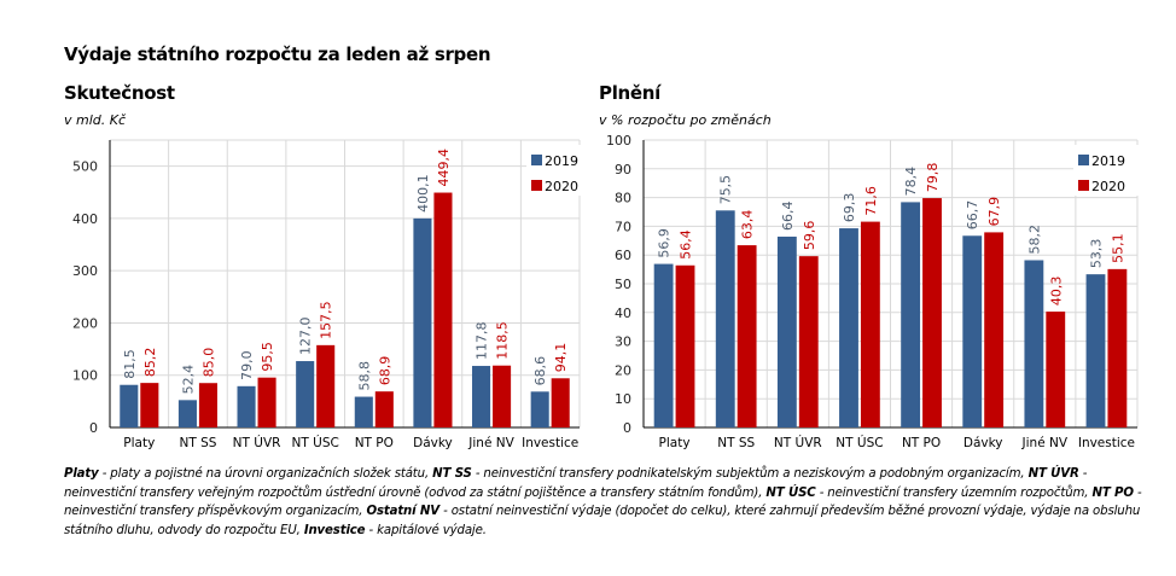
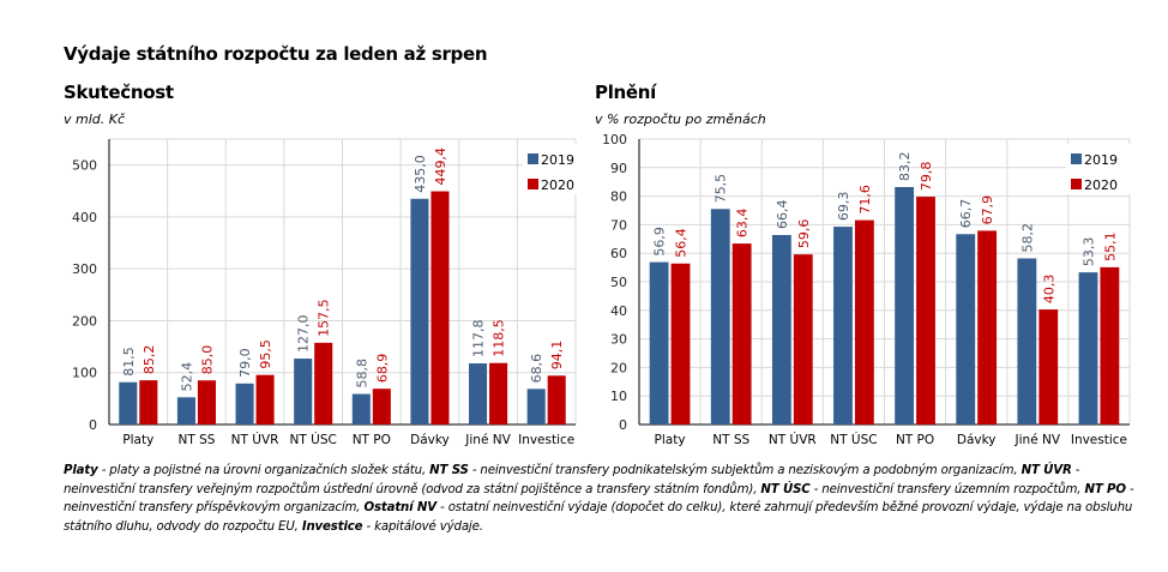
Skutečnost/2019/Dávky: 400,1 -> 435,0
Plnění/2019/NT PO: 78,4 -> 83,2
